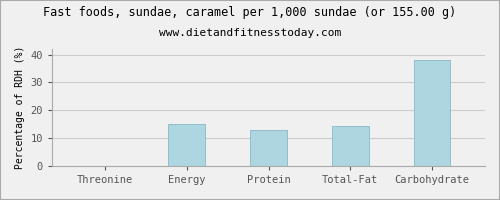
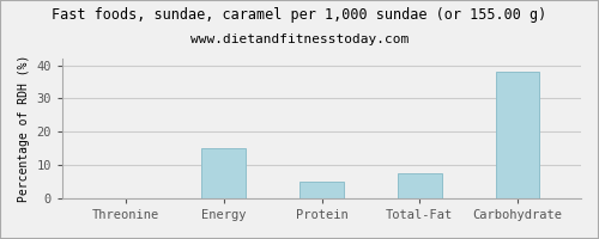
Protein: 13.0 -> 5.0
Total-Fat: 14.2 -> 7.5
